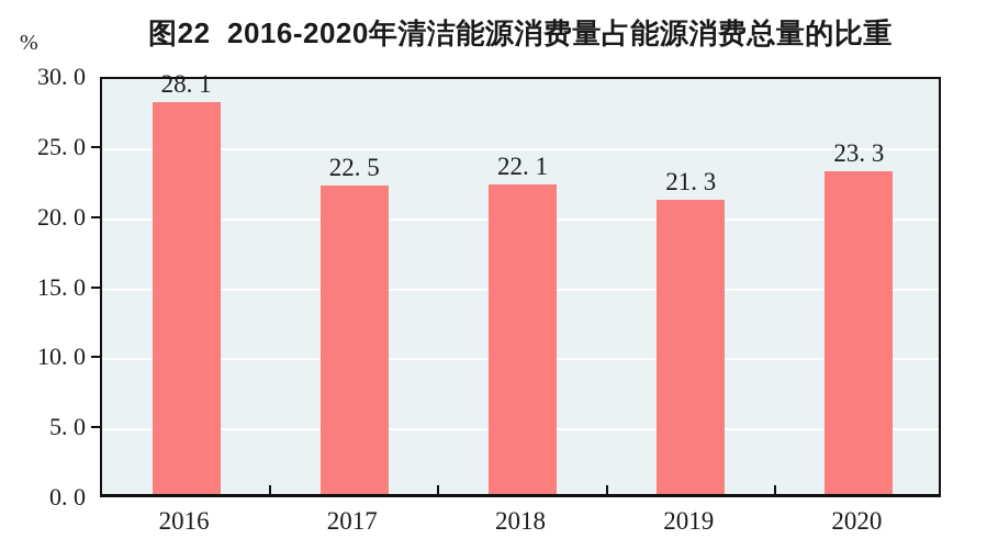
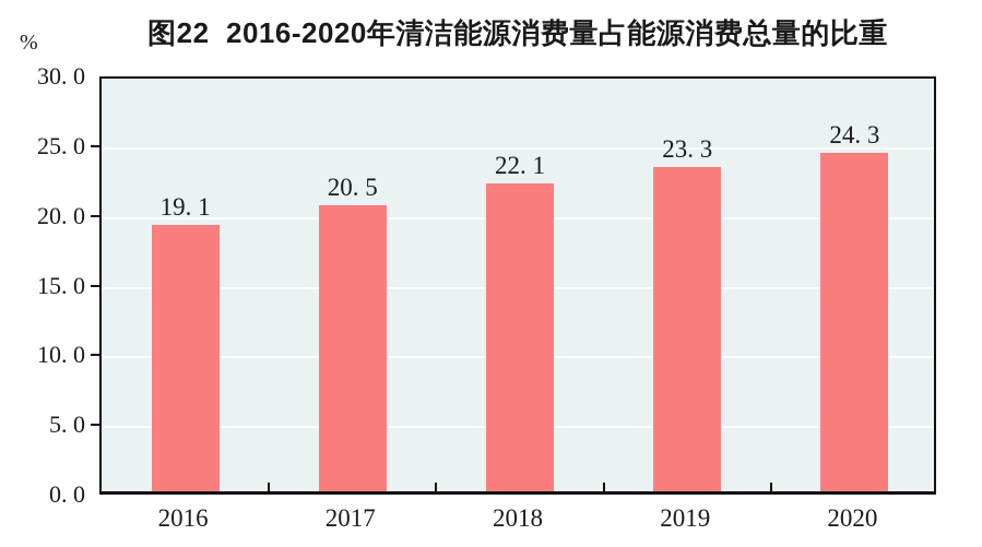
2016: 28 -> 19
2017: 22 -> 20
2019: 21 -> 23
2020: 23 -> 24
